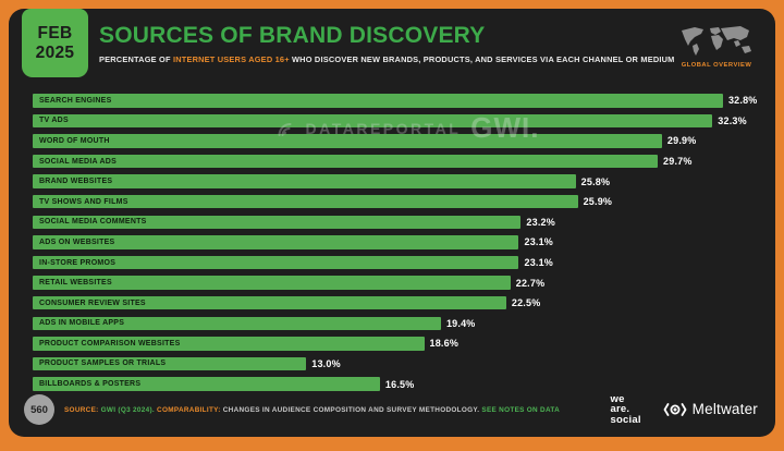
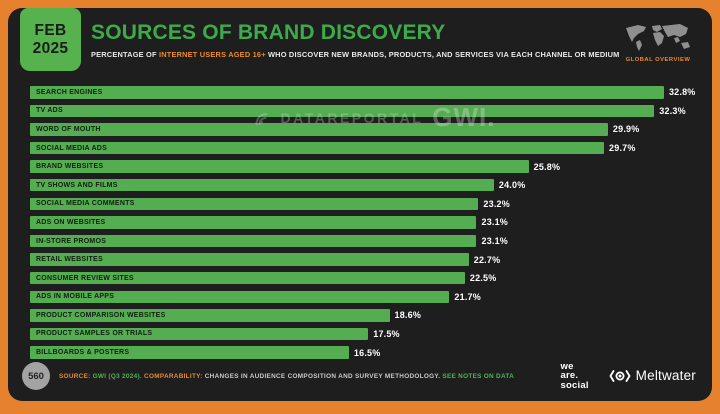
TV SHOWS AND FILMS: 25.9% -> 24.0%
ADS IN MOBILE APPS: 19.4% -> 21.7%
PRODUCT SAMPLES OR TRIALS: 13.0% -> 17.5%
